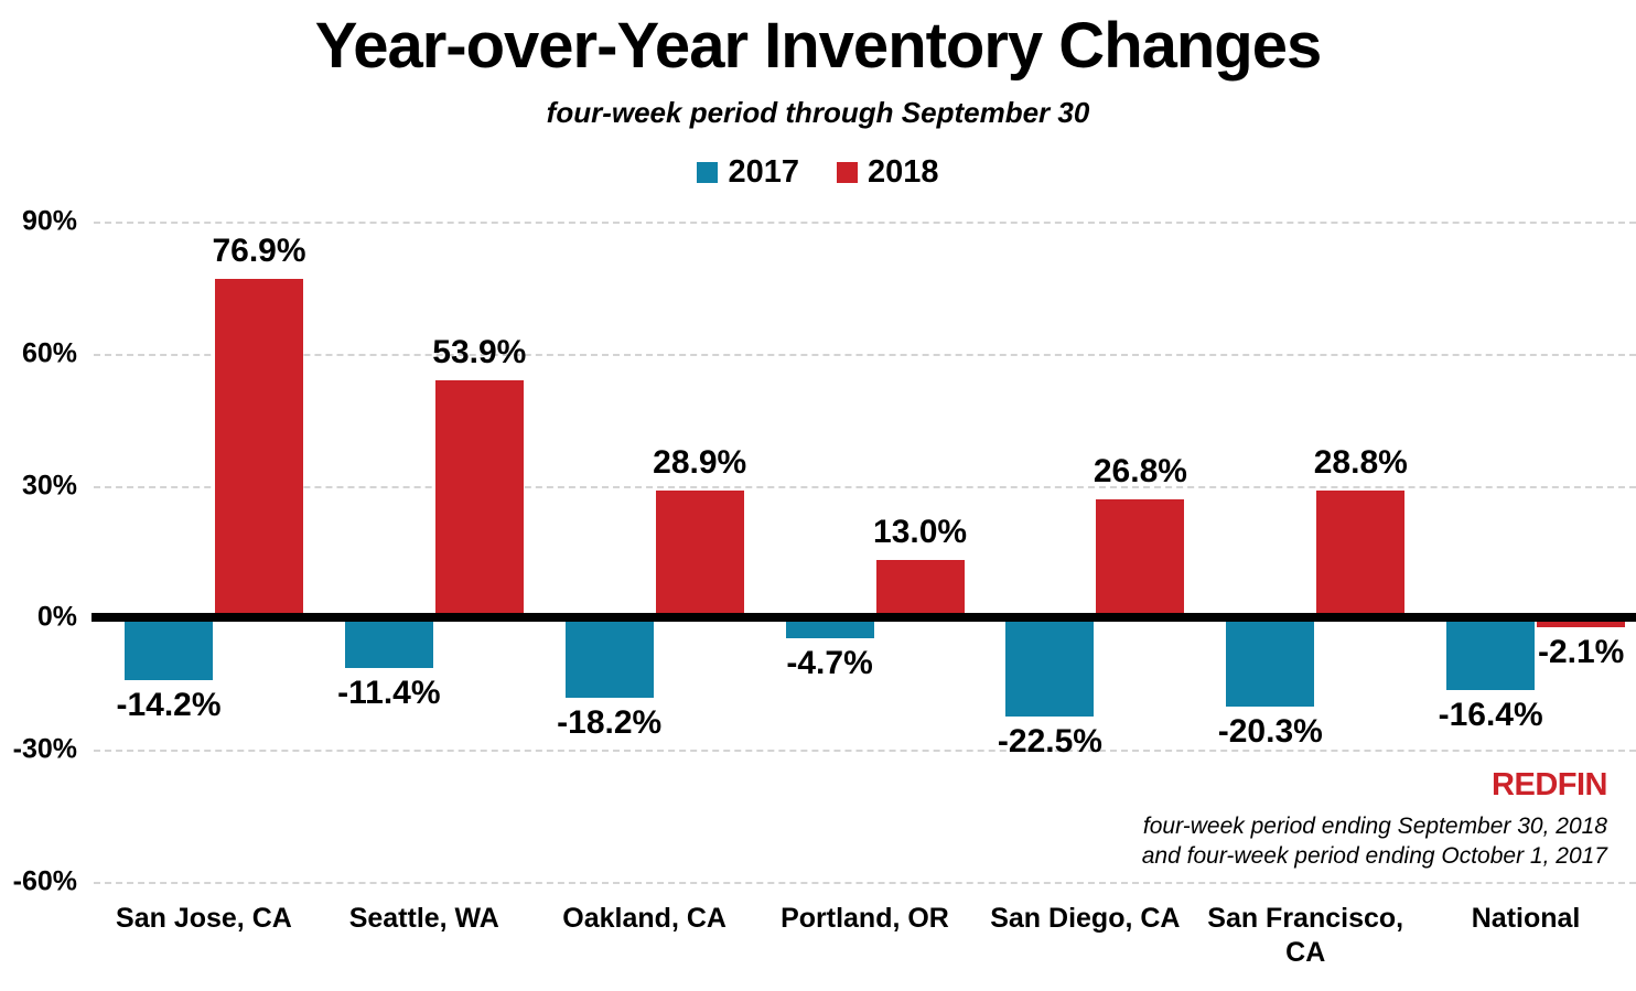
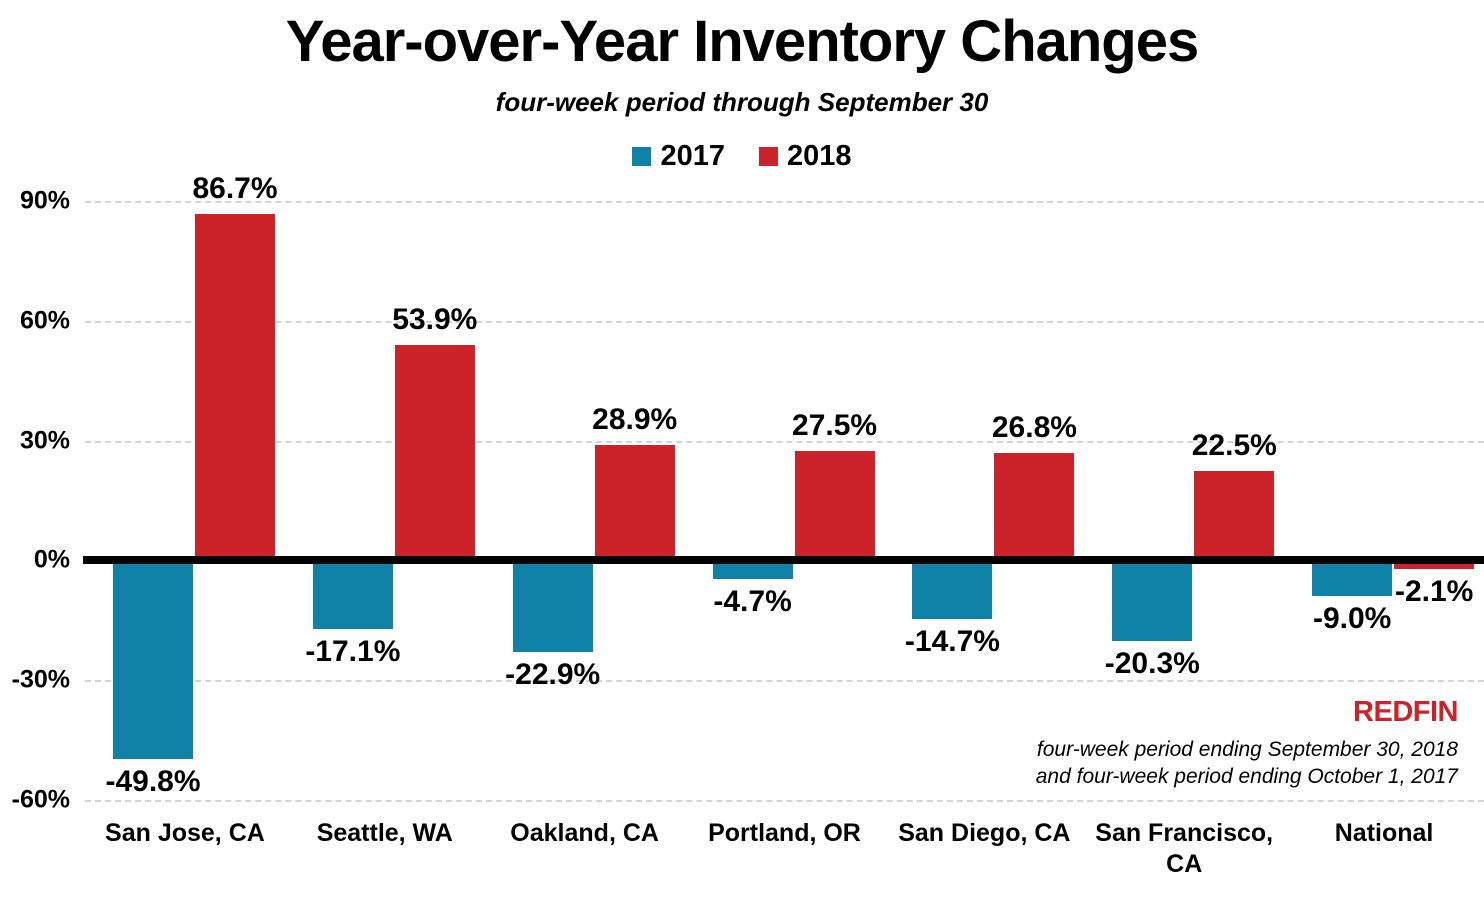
2017/San Jose, CA: -14.2% -> -49.8%
2018/San Jose, CA: 76.9% -> 86.7%
2017/Seattle, WA: -11.4% -> -17.1%
2017/Oakland, CA: -18.2% -> -22.9%
2018/Portland, OR: 13.0% -> 27.5%
2017/San Diego, CA: -22.5% -> -14.7%
2018/San Francisco, CA: 28.8% -> 22.5%
2017/National: -16.4% -> -9.0%
